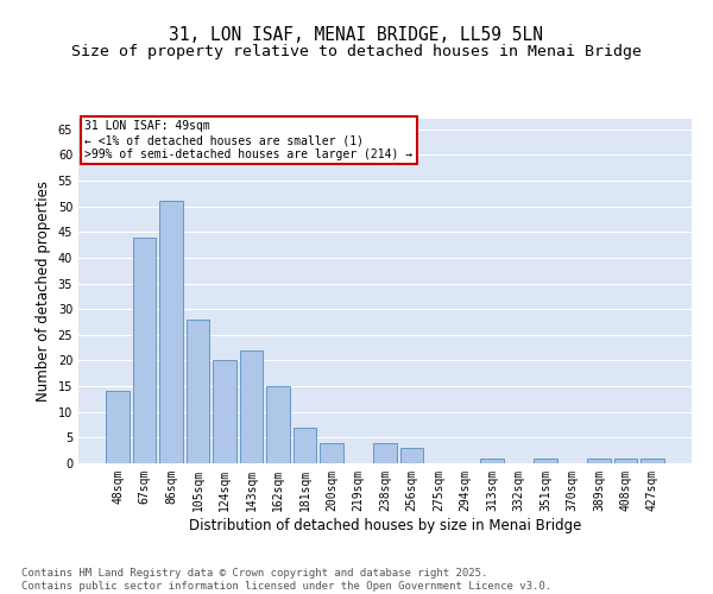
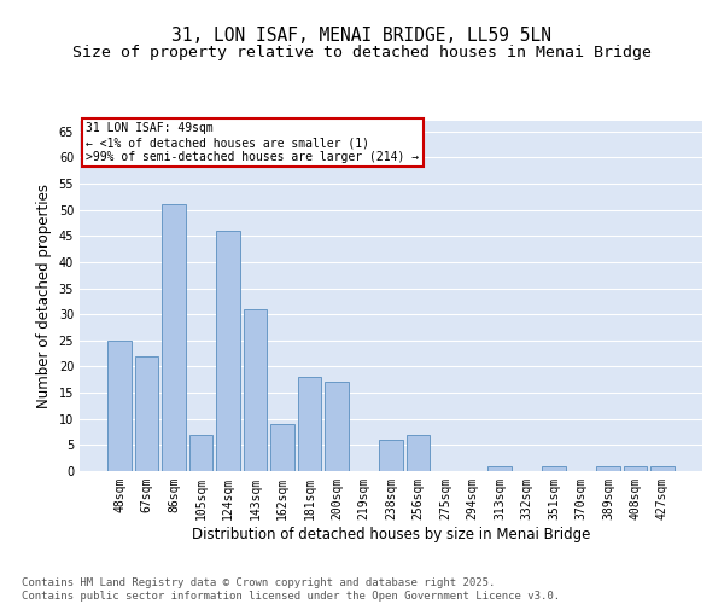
48sqm: 14 -> 25
67sqm: 44 -> 22
105sqm: 28 -> 7
124sqm: 20 -> 46
143sqm: 22 -> 31
162sqm: 15 -> 9
181sqm: 7 -> 18
200sqm: 4 -> 17
238sqm: 4 -> 6
256sqm: 3 -> 7
